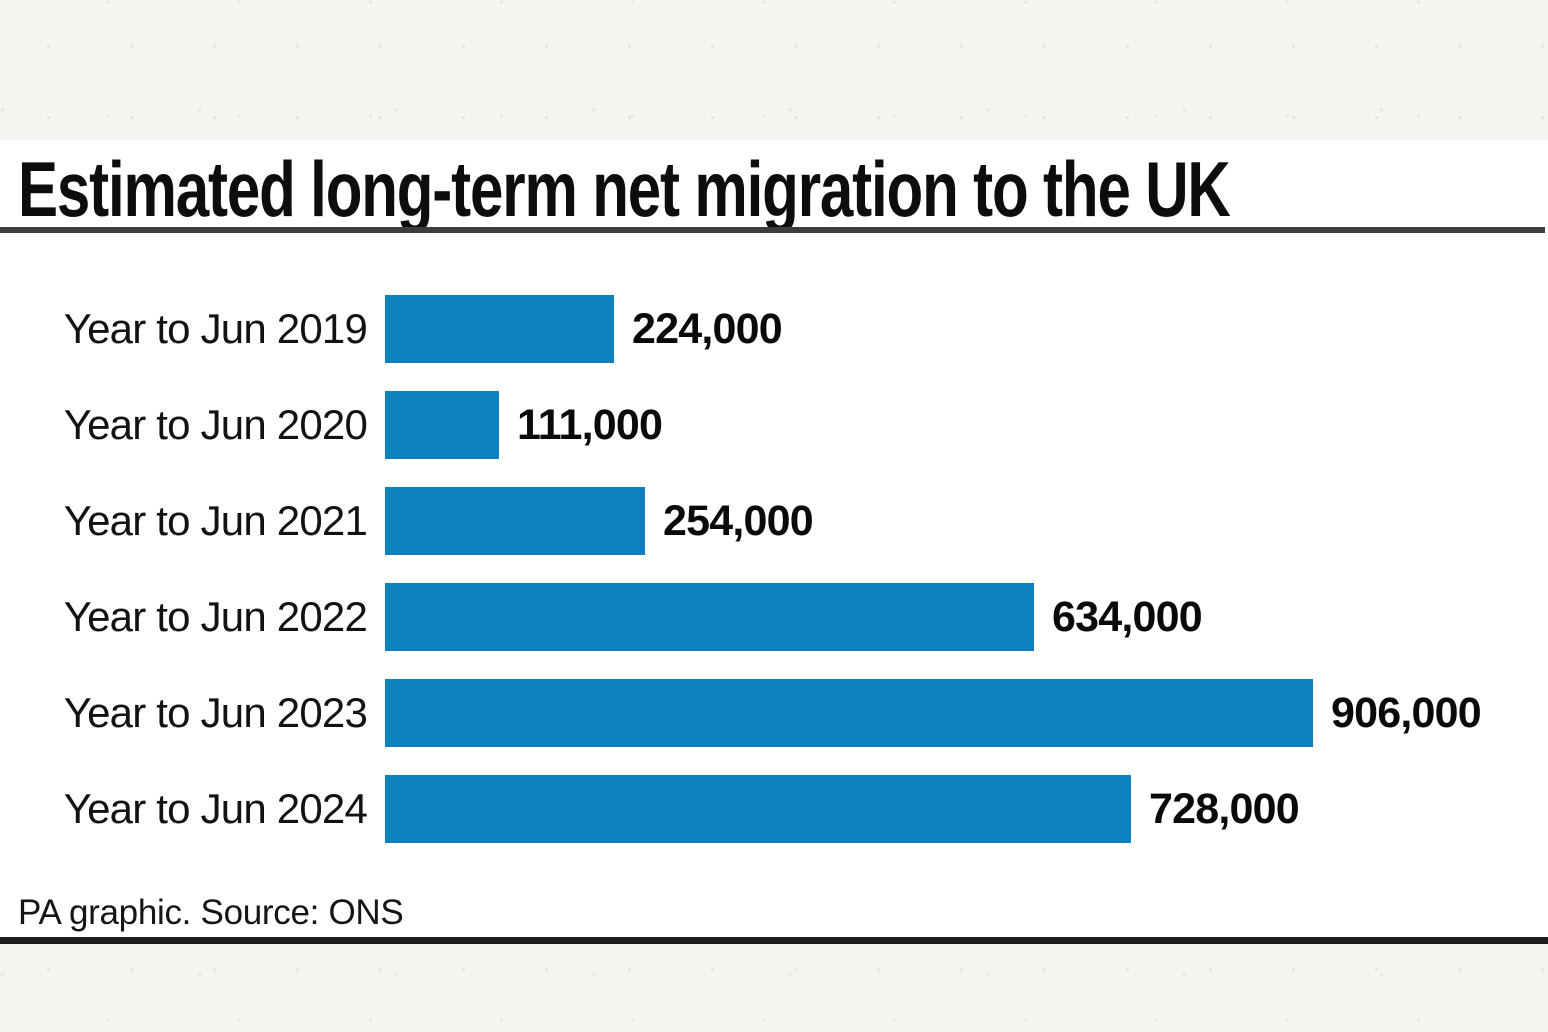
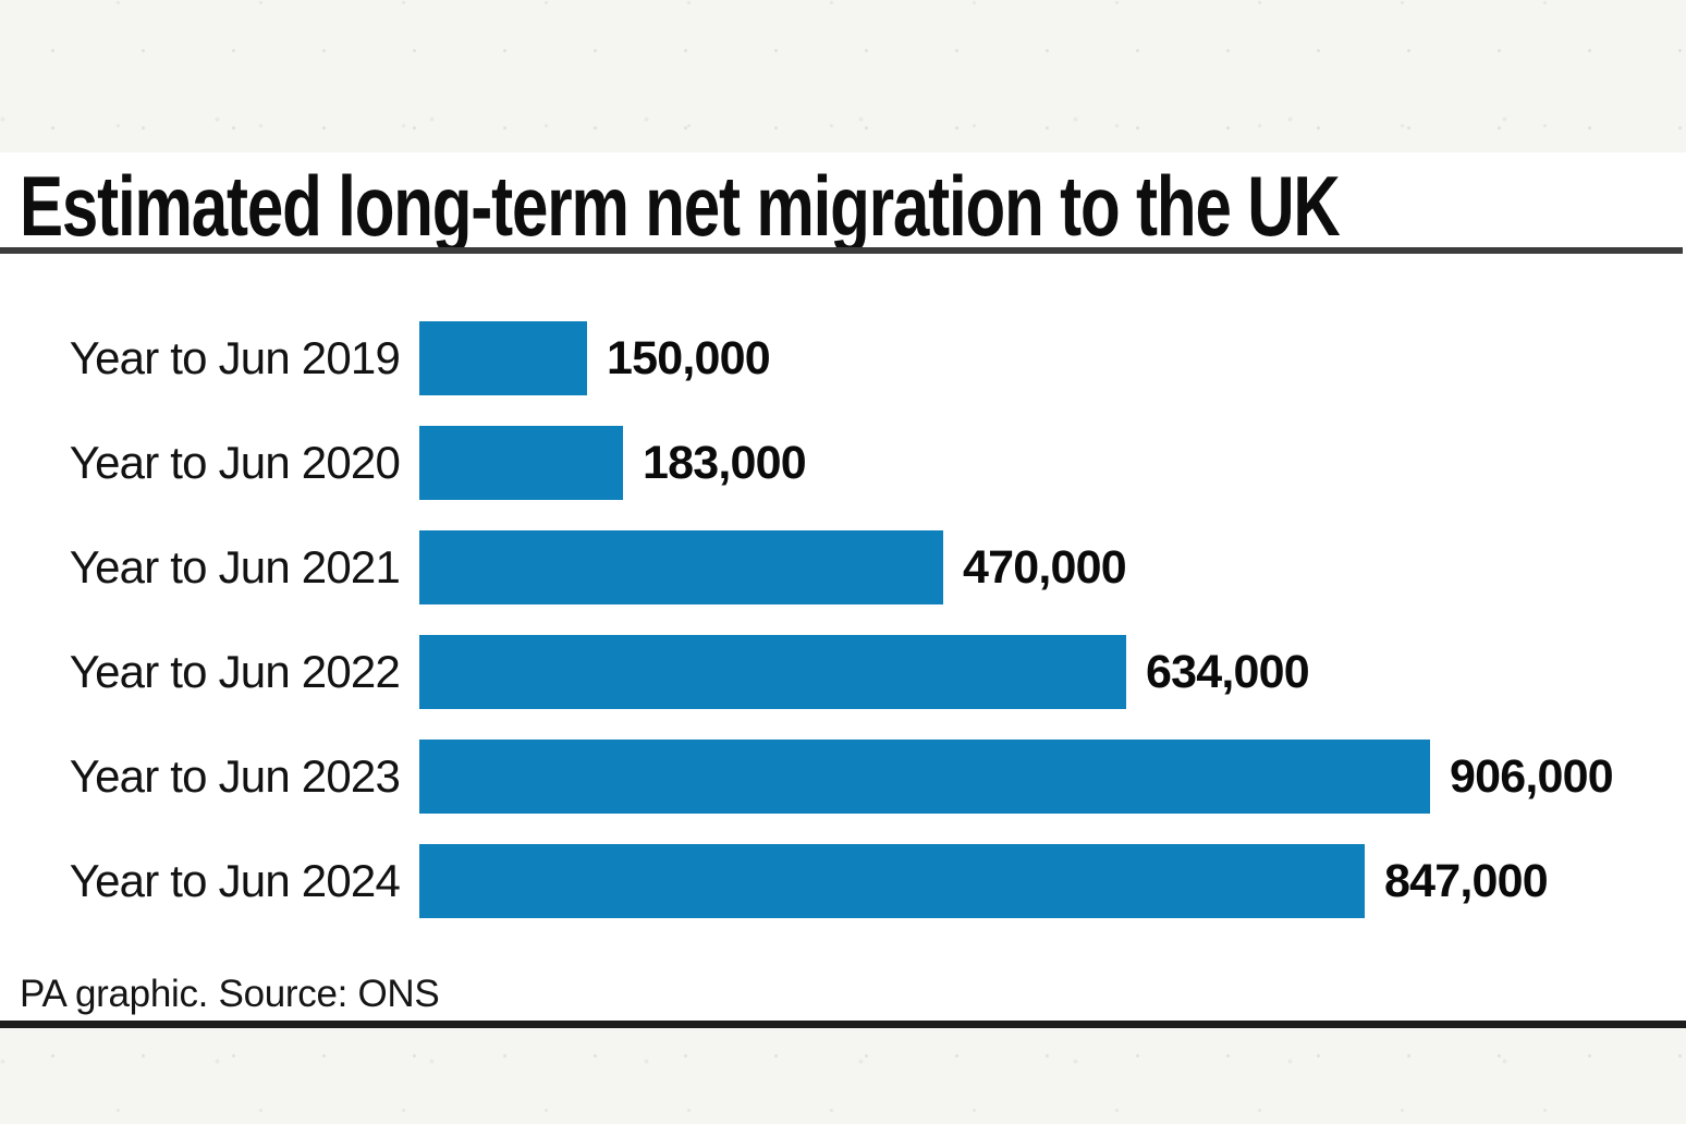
Year to Jun 2019: 224,000 -> 150,000
Year to Jun 2020: 111,000 -> 183,000
Year to Jun 2021: 254,000 -> 470,000
Year to Jun 2024: 728,000 -> 847,000
